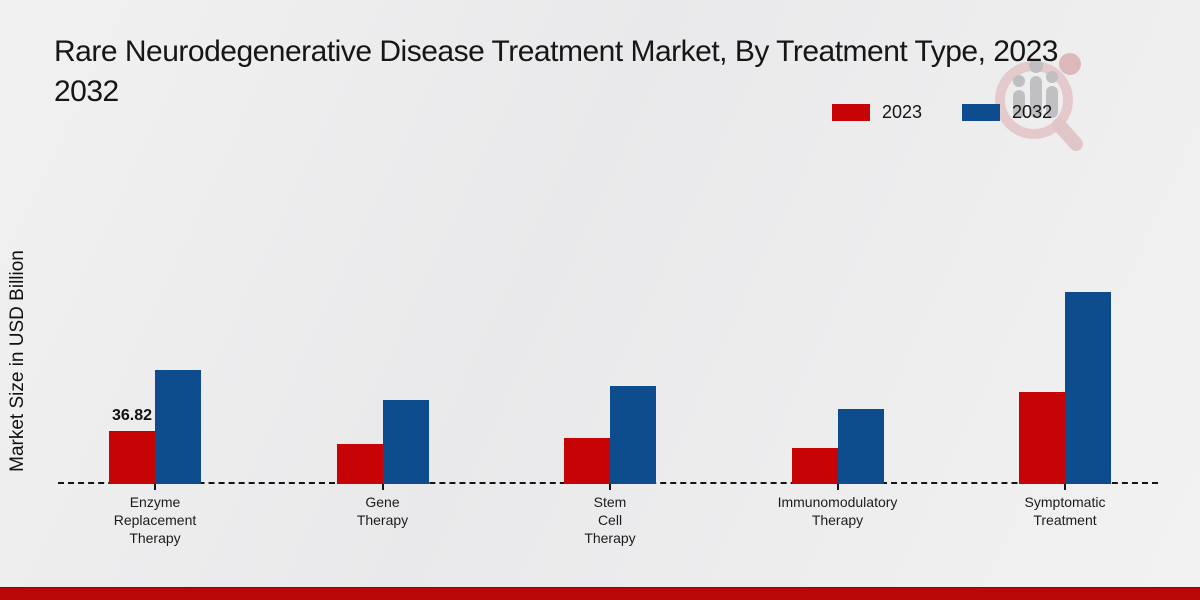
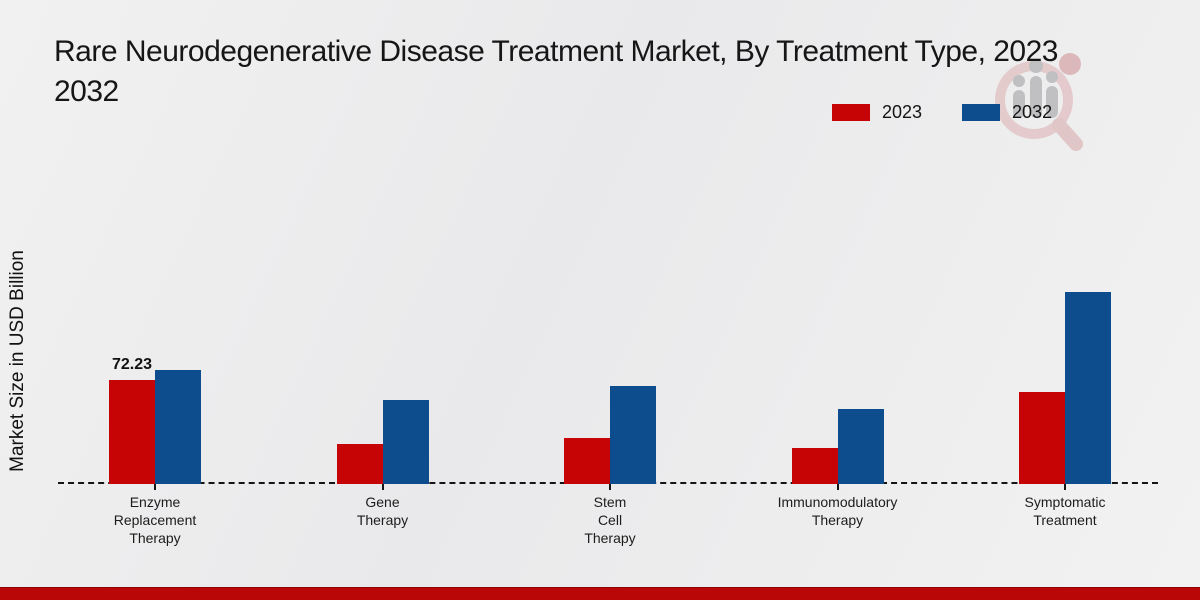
2023/Enzyme Replacement Therapy: 36.82 -> 72.23
